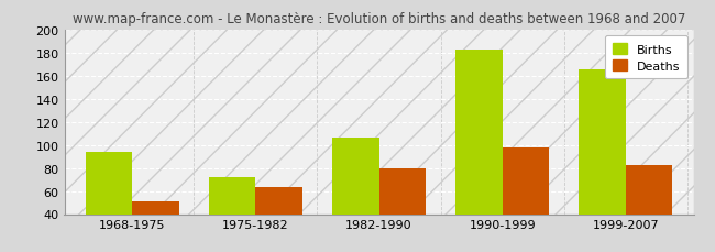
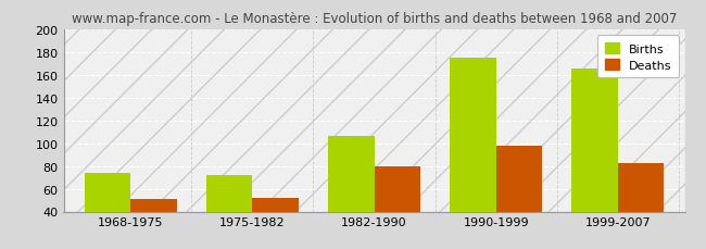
Births/1968-1975: 94 -> 74
Deaths/1975-1982: 63 -> 52
Births/1990-1999: 182 -> 175
